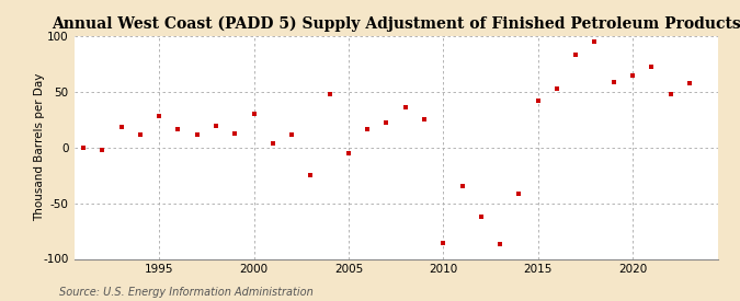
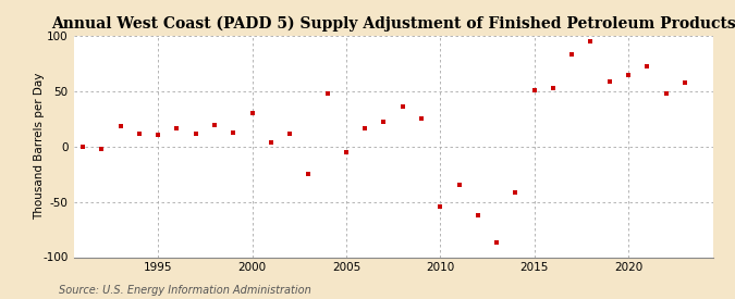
1995: 28 -> 11
2010: -86 -> -54
2015: 42 -> 51
